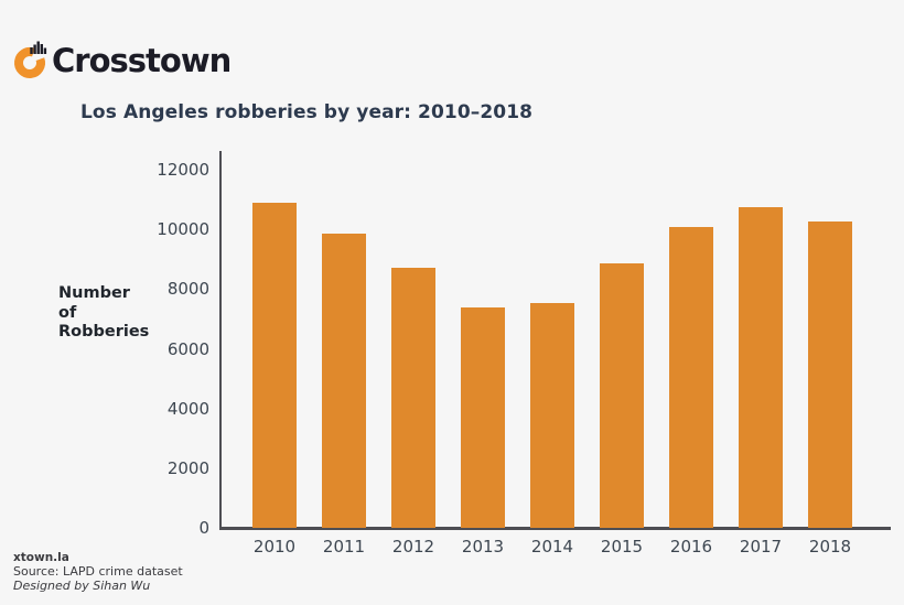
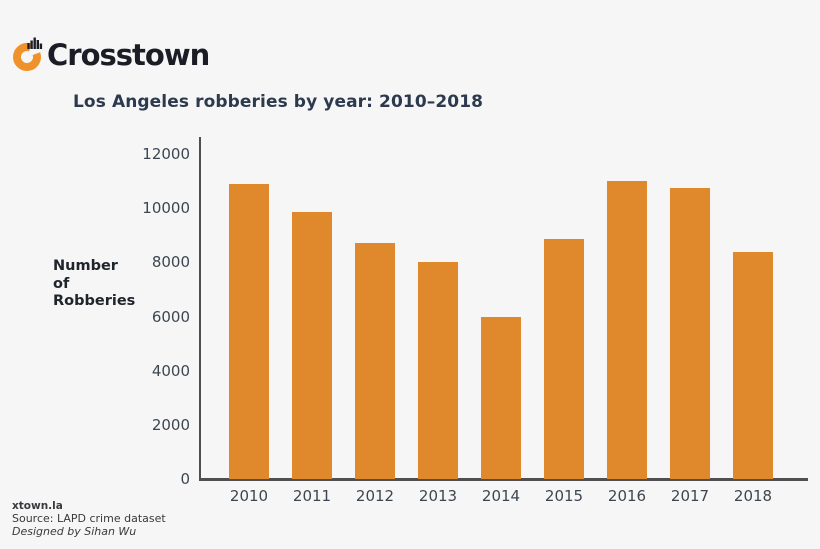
2013: 7400 -> 8000
2014: 7600 -> 6000
2016: 10100 -> 11000
2018: 10200 -> 8400
